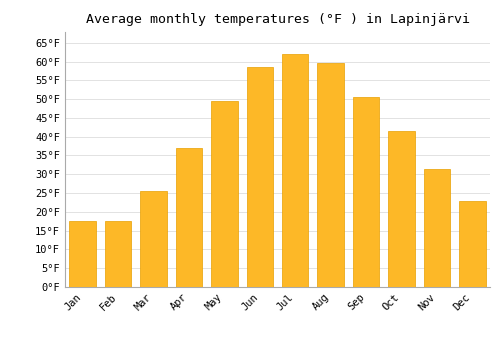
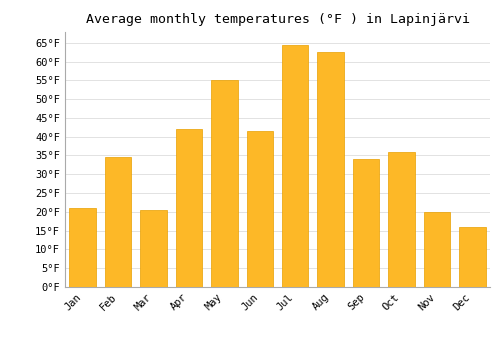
Jan: 17.5°F -> 21.0°F
Feb: 17.5°F -> 34.5°F
Mar: 25.5°F -> 20.5°F
Apr: 37.0°F -> 42.0°F
May: 49.5°F -> 55.0°F
Jun: 58.5°F -> 41.5°F
Jul: 62.0°F -> 64.5°F
Aug: 59.5°F -> 62.5°F
Sep: 50.5°F -> 34.0°F
Oct: 41.5°F -> 36.0°F
Nov: 31.5°F -> 20.0°F
Dec: 23.0°F -> 16.0°F
